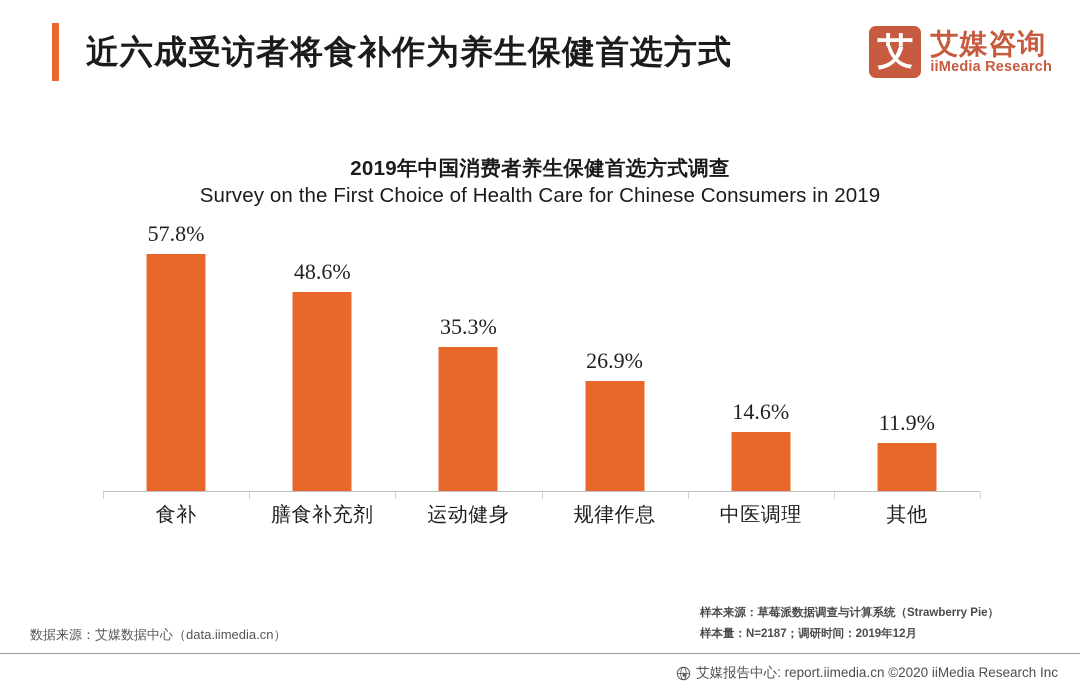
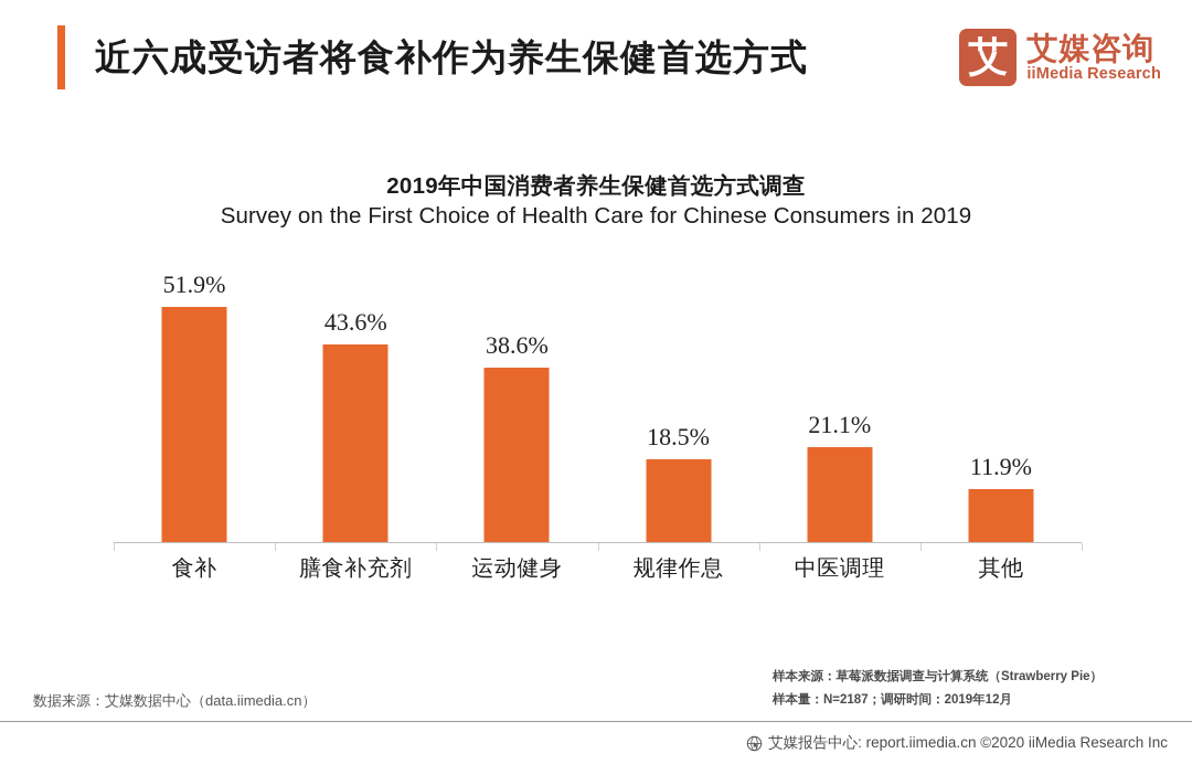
食补: 57.8% -> 51.9%
膳食补充剂: 48.6% -> 43.6%
运动健身: 35.3% -> 38.6%
规律作息: 26.9% -> 18.5%
中医调理: 14.6% -> 21.1%
